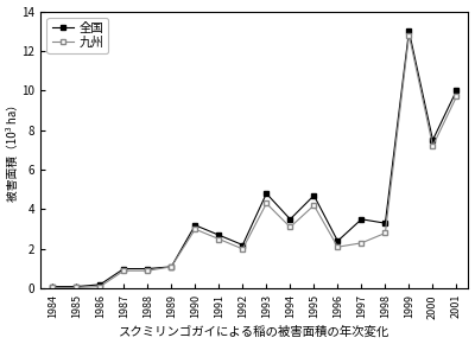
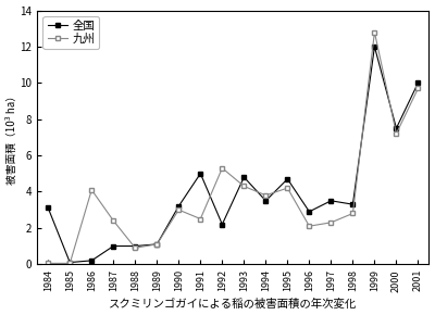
全国/1984: 0.1 -> 3.1
九州/1986: 0.1 -> 4.1
九州/1987: 0.9 -> 2.4
全国/1991: 2.7 -> 5.0
九州/1992: 2.0 -> 5.3
九州/1994: 3.1 -> 3.8
全国/1996: 2.4 -> 2.9
全国/1999: 13.0 -> 12.0
